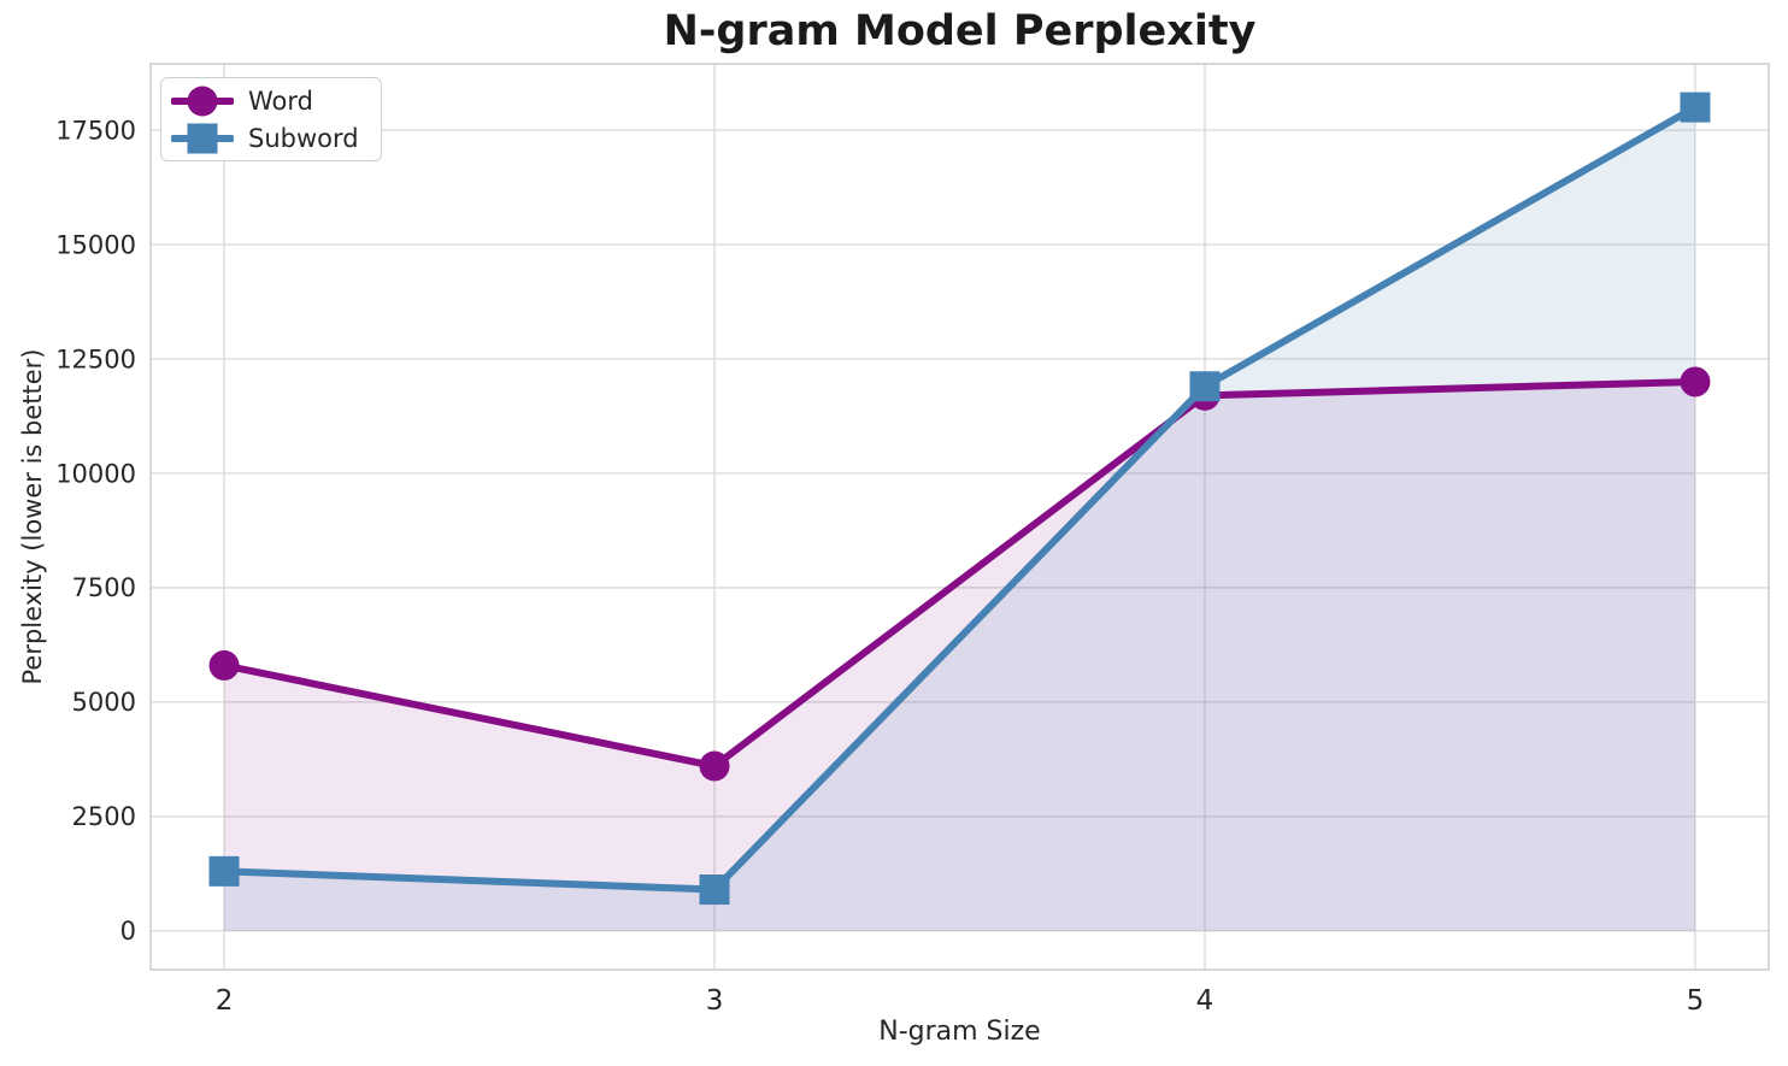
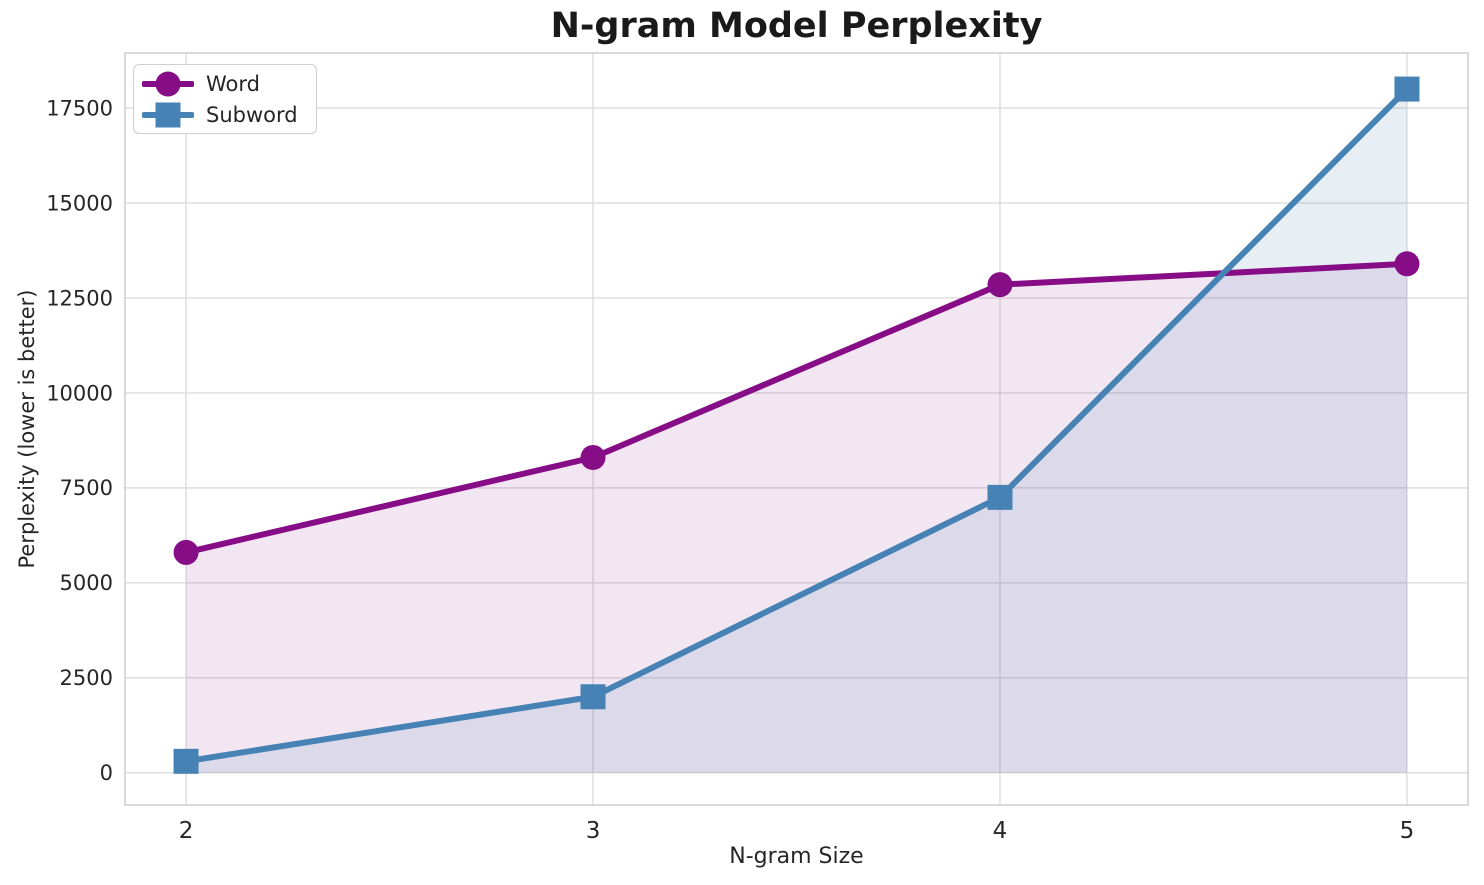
Subword/2: 1300 -> 300
Word/3: 3600 -> 8300
Subword/3: 900 -> 2000
Word/4: 11700 -> 12800
Subword/4: 11900 -> 7200
Word/5: 12000 -> 13400
